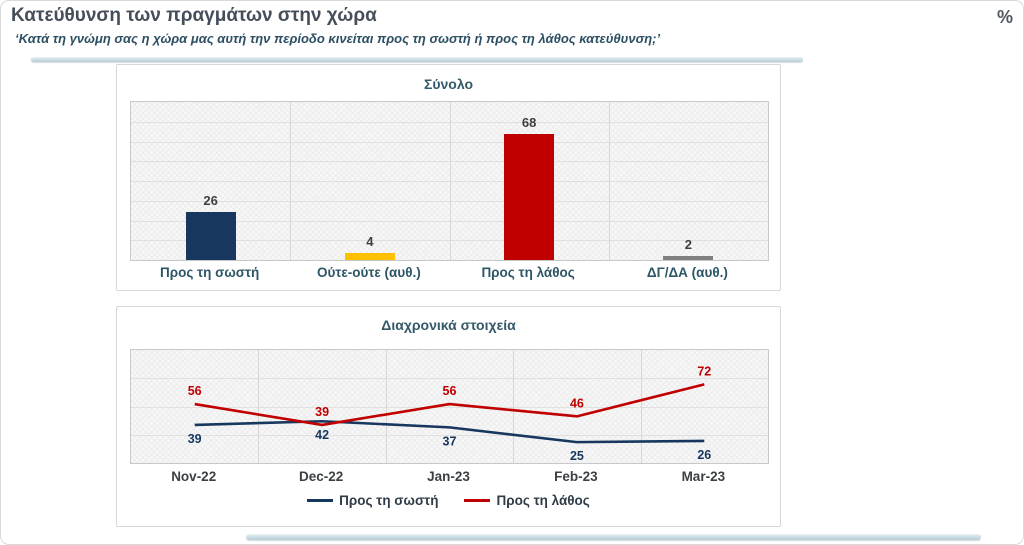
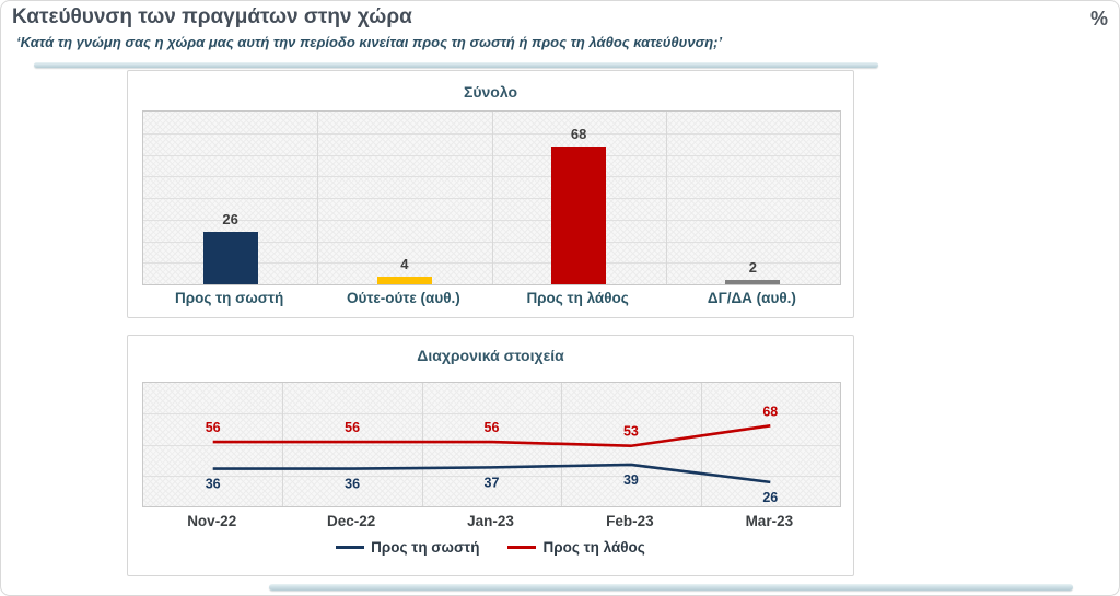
Διαχρονικά στοιχεία/Προς τη σωστή/Nov-22: 39 -> 36
Διαχρονικά στοιχεία/Προς τη σωστή/Dec-22: 42 -> 36
Διαχρονικά στοιχεία/Προς τη λάθος/Dec-22: 39 -> 56
Διαχρονικά στοιχεία/Προς τη σωστή/Feb-23: 25 -> 39
Διαχρονικά στοιχεία/Προς τη λάθος/Feb-23: 46 -> 53
Διαχρονικά στοιχεία/Προς τη λάθος/Mar-23: 72 -> 68
